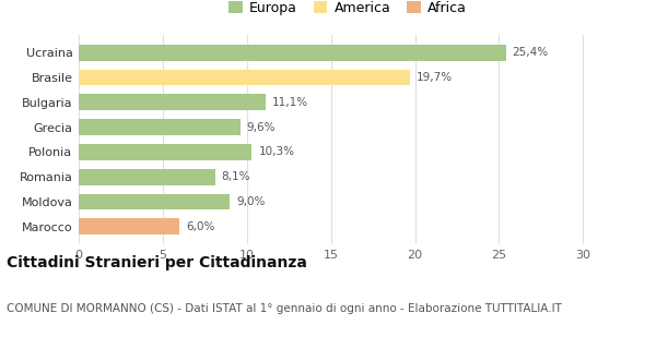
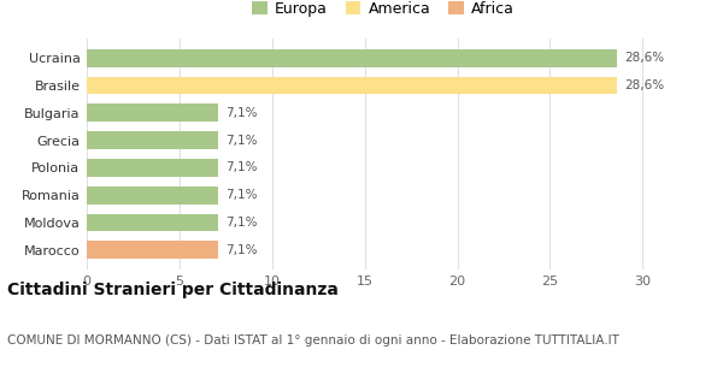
Ucraina: 25,4% -> 28,6%
Brasile: 19,7% -> 28,6%
Bulgaria: 11,1% -> 7,1%
Grecia: 9,6% -> 7,1%
Polonia: 10,3% -> 7,1%
Romania: 8,1% -> 7,1%
Moldova: 9,0% -> 7,1%
Marocco: 6,0% -> 7,1%
